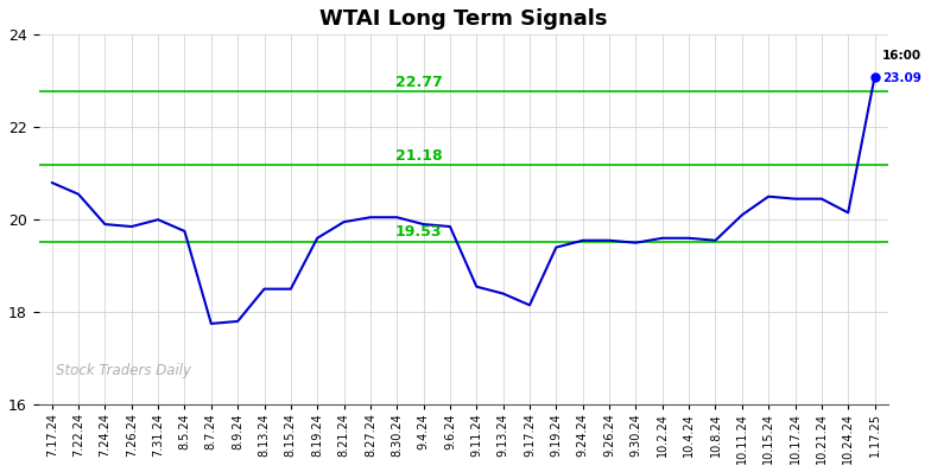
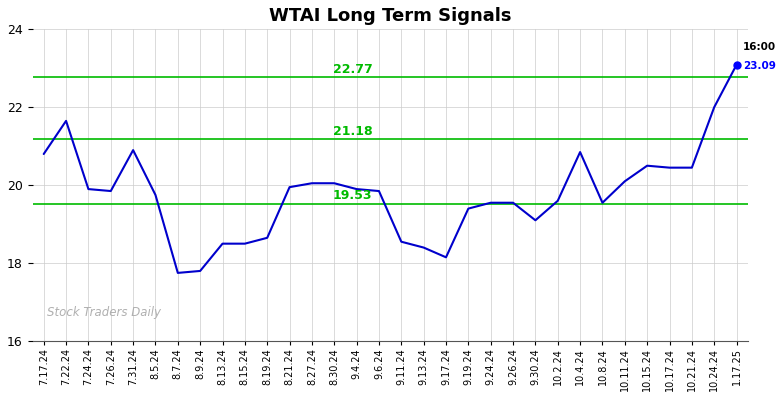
7.22.24: 20.55 -> 21.65
7.31.24: 20.00 -> 20.90
8.19.24: 19.60 -> 18.65
9.30.24: 19.50 -> 19.10
10.4.24: 19.60 -> 20.85
10.24.24: 20.15 -> 22.00
